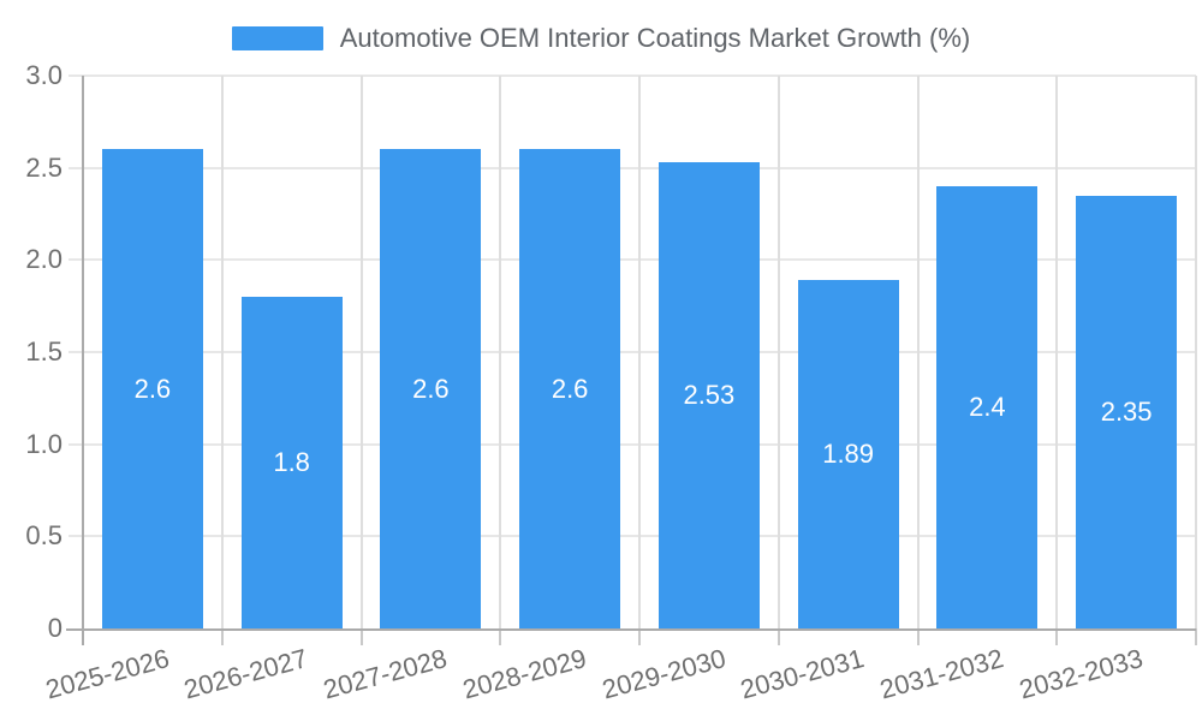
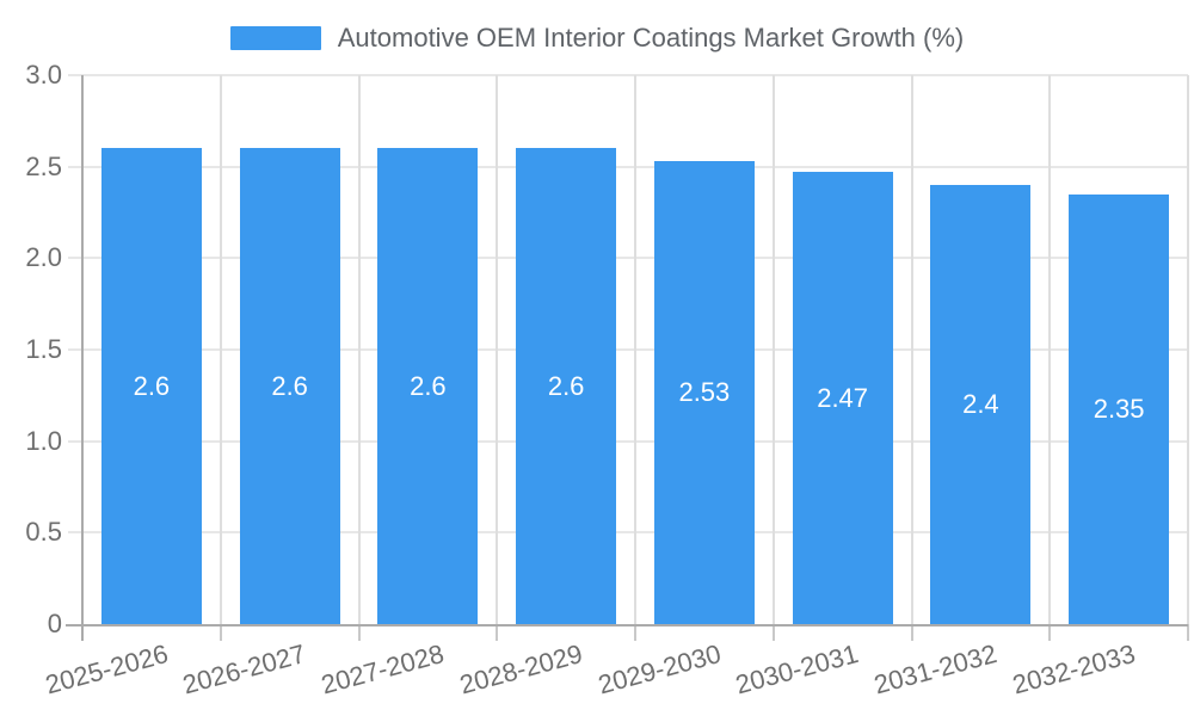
2026-2027: 1.8 -> 2.6
2030-2031: 1.89 -> 2.47
